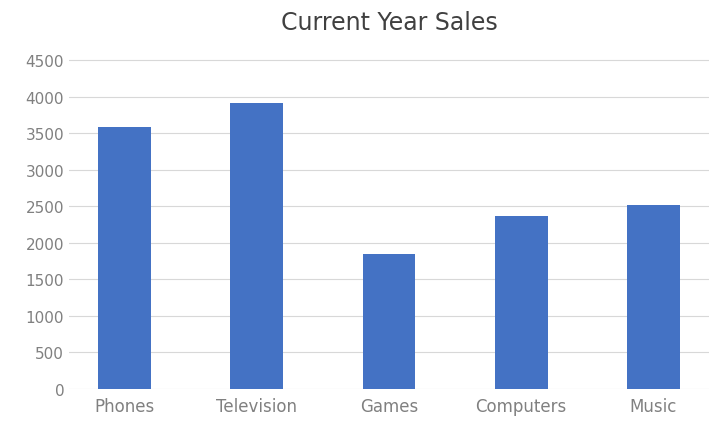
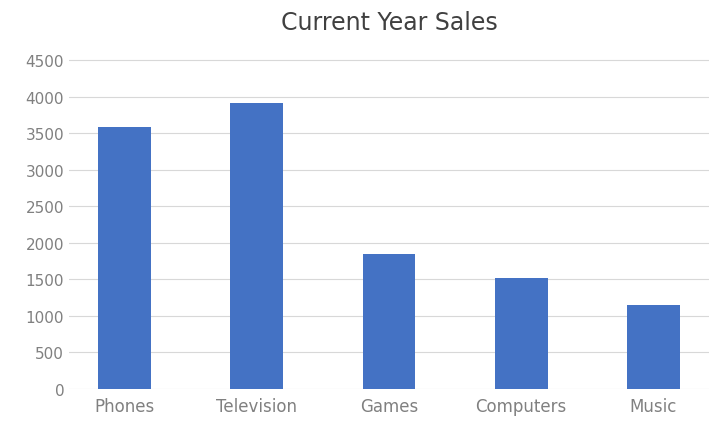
Computers: 2360 -> 1520
Music: 2520 -> 1140
